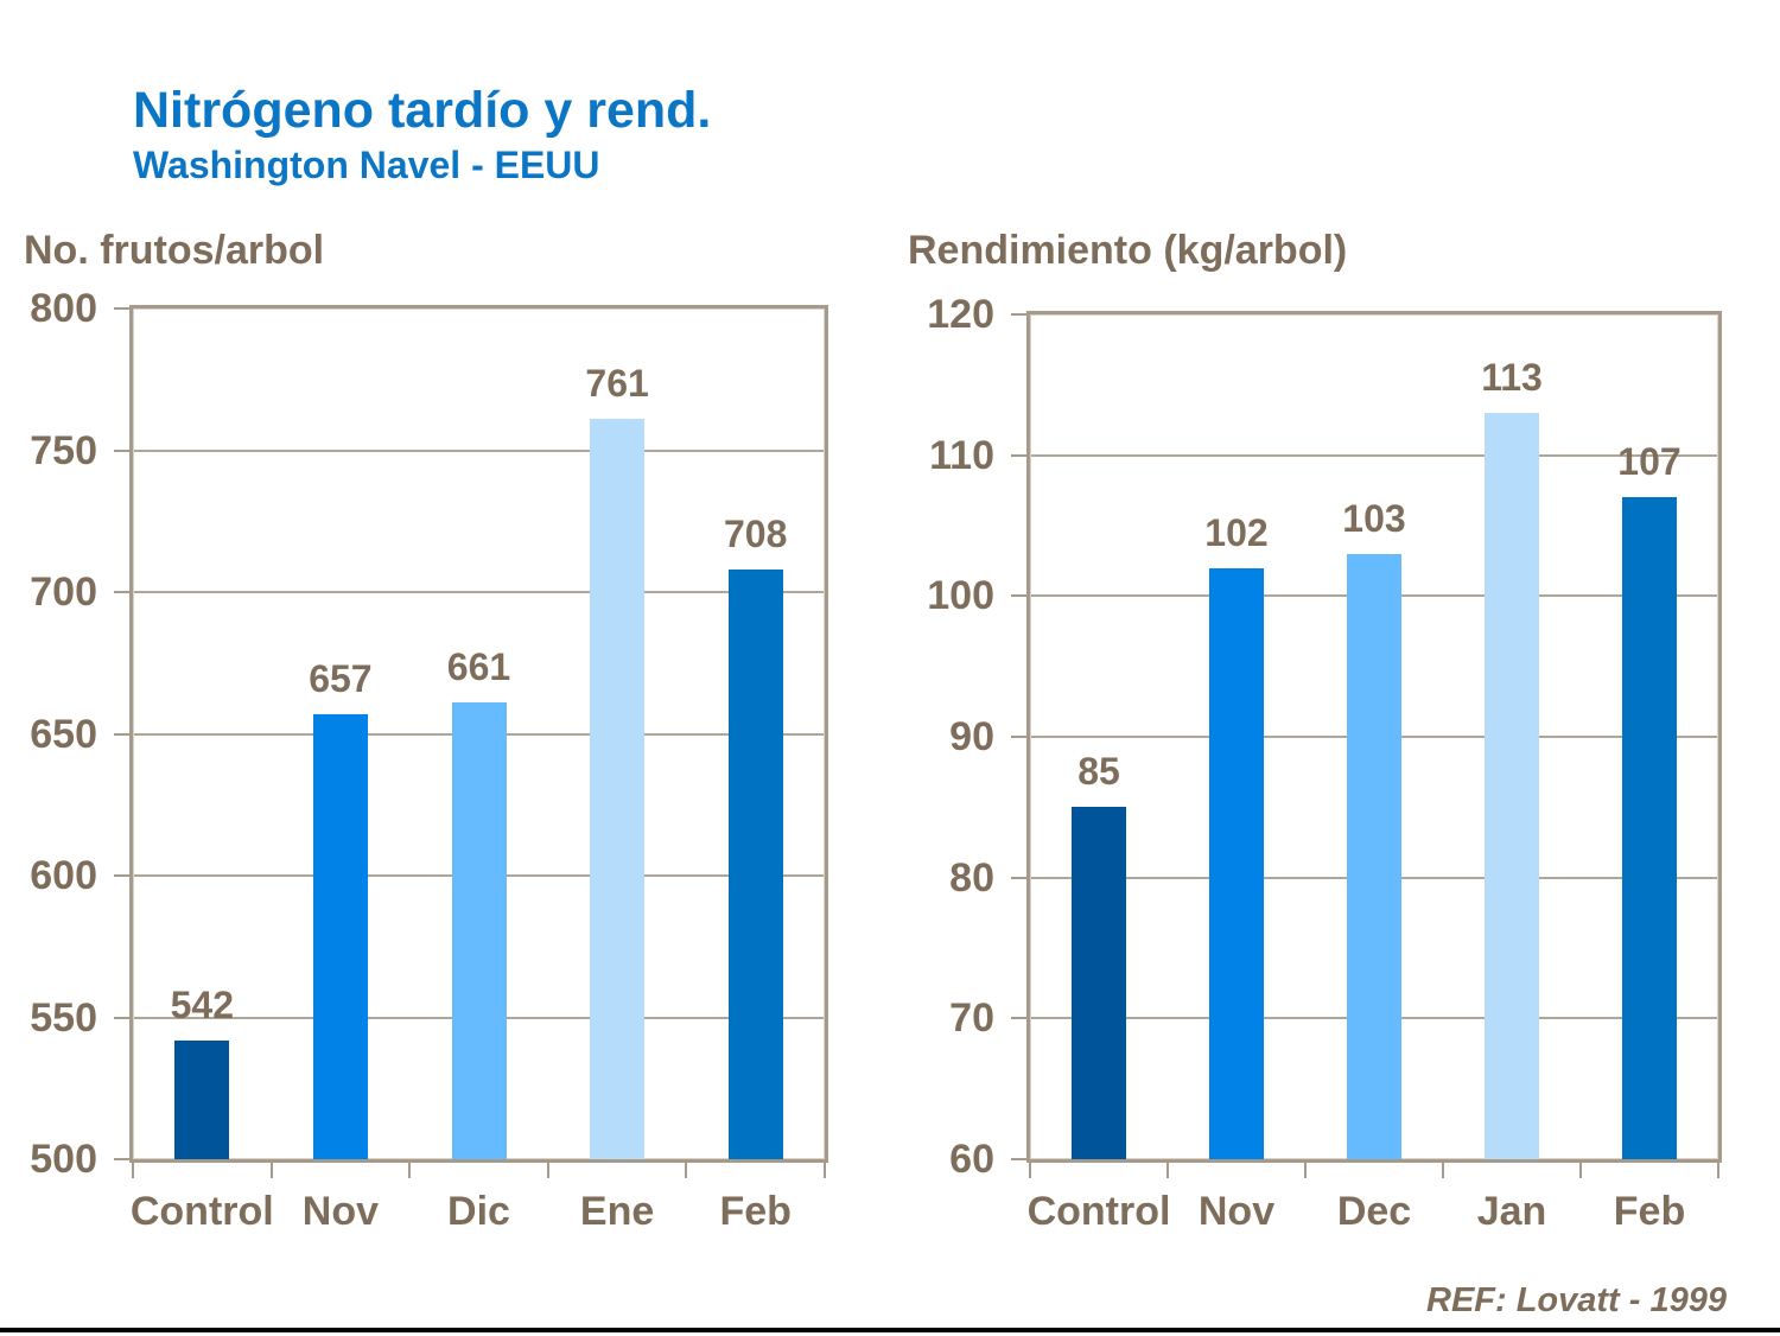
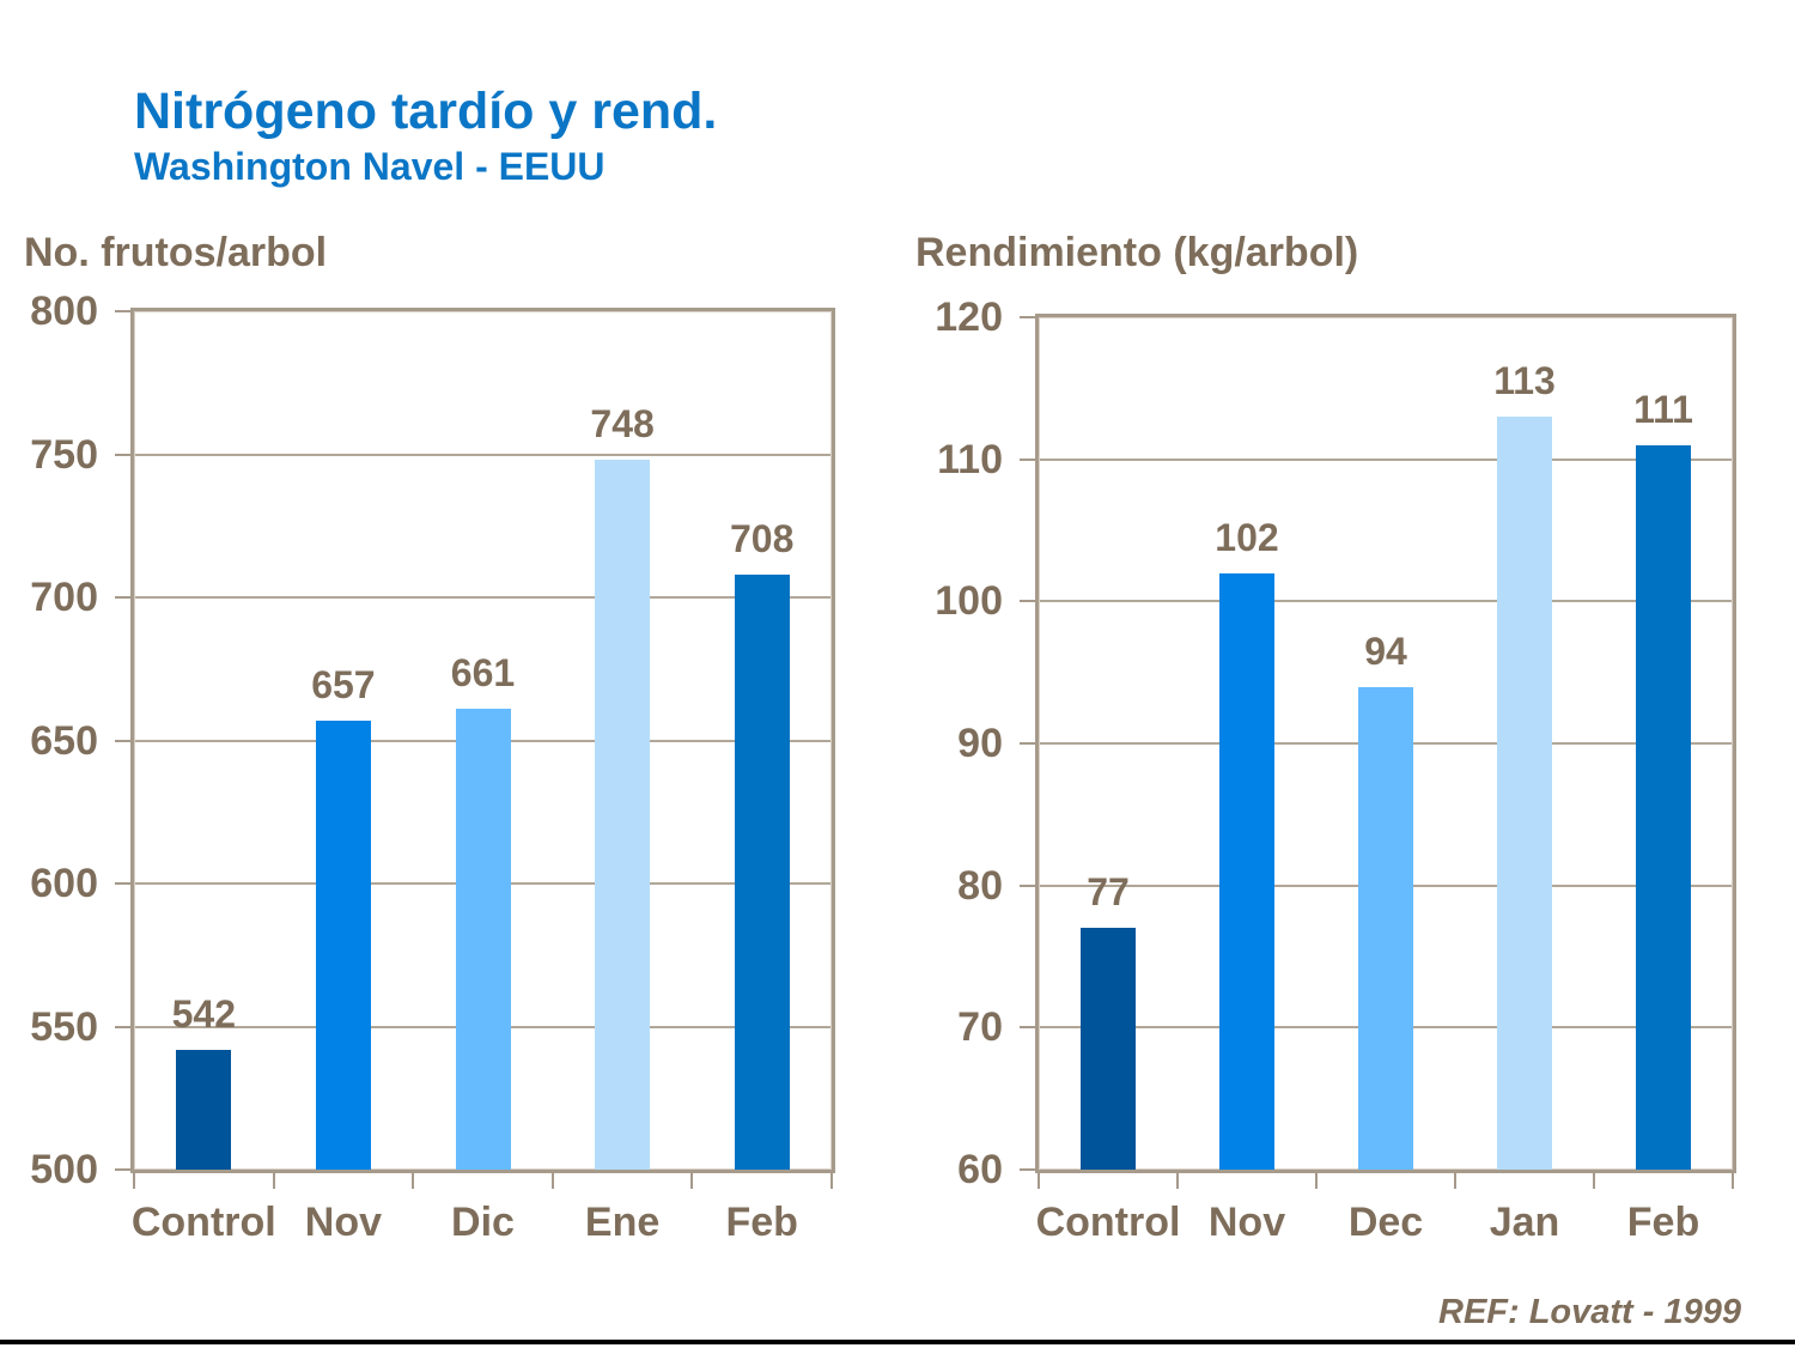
No. frutos/arbol/Ene: 761 -> 748
Rendimiento (kg/arbol)/Control: 85 -> 77
Rendimiento (kg/arbol)/Dec: 103 -> 94
Rendimiento (kg/arbol)/Feb: 107 -> 111
